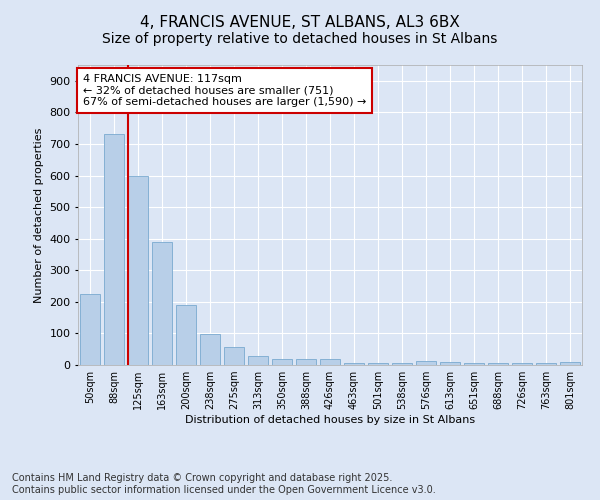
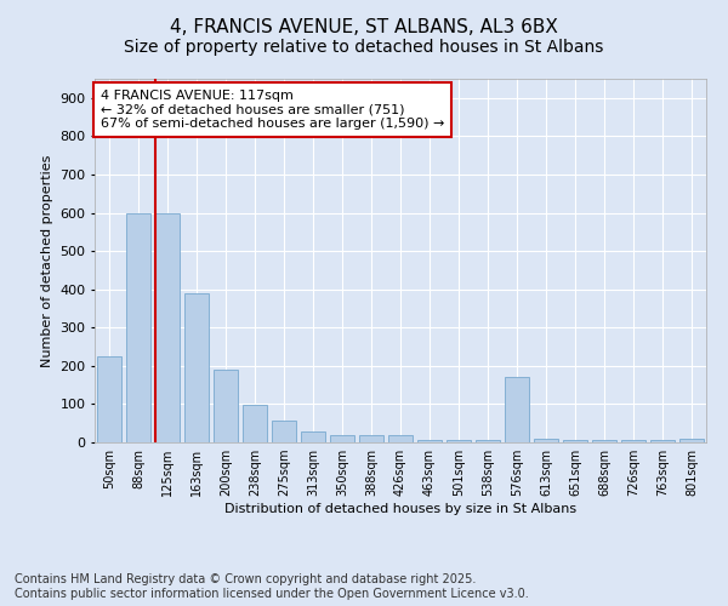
88sqm: 730 -> 600
576sqm: 12 -> 170
